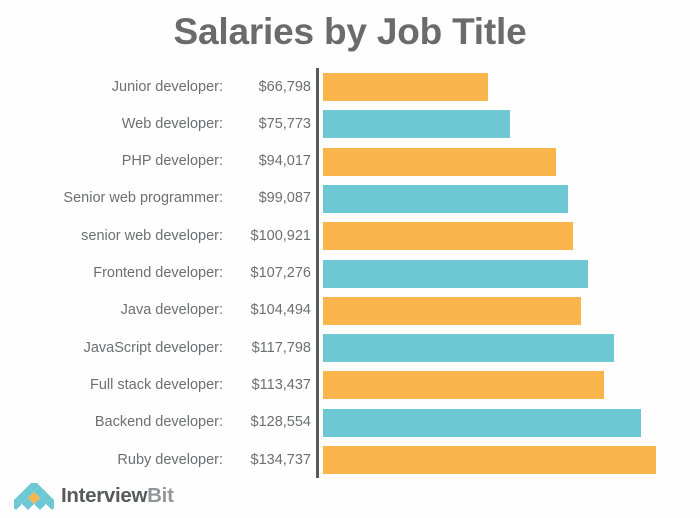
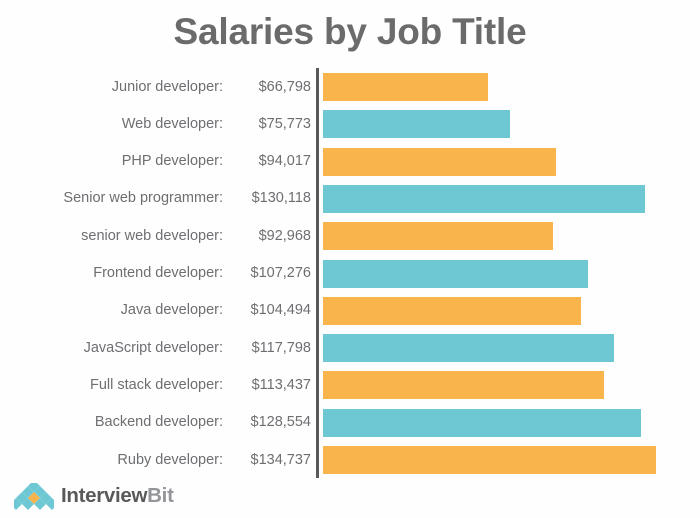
Senior web programmer:: $99,087 -> $130,118
senior web developer:: $100,921 -> $92,968
